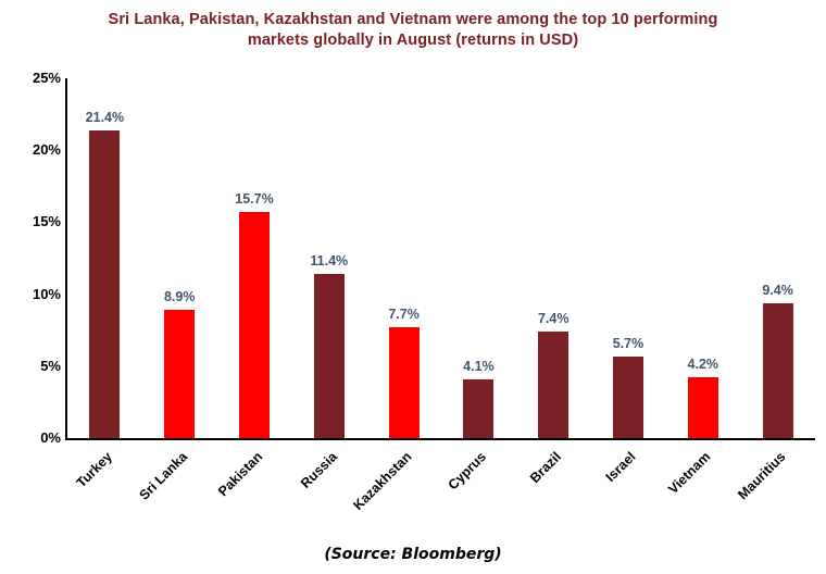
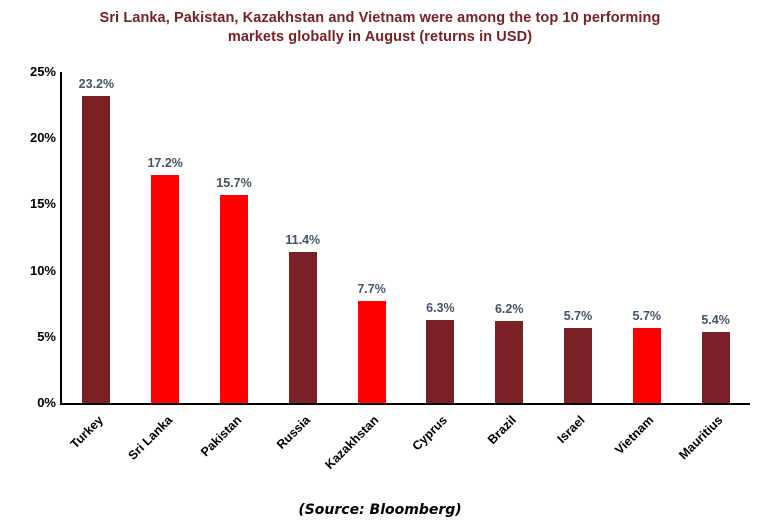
Turkey: 21.4% -> 23.2%
Sri Lanka: 8.9% -> 17.2%
Cyprus: 4.1% -> 6.3%
Brazil: 7.4% -> 6.2%
Vietnam: 4.2% -> 5.7%
Mauritius: 9.4% -> 5.4%
